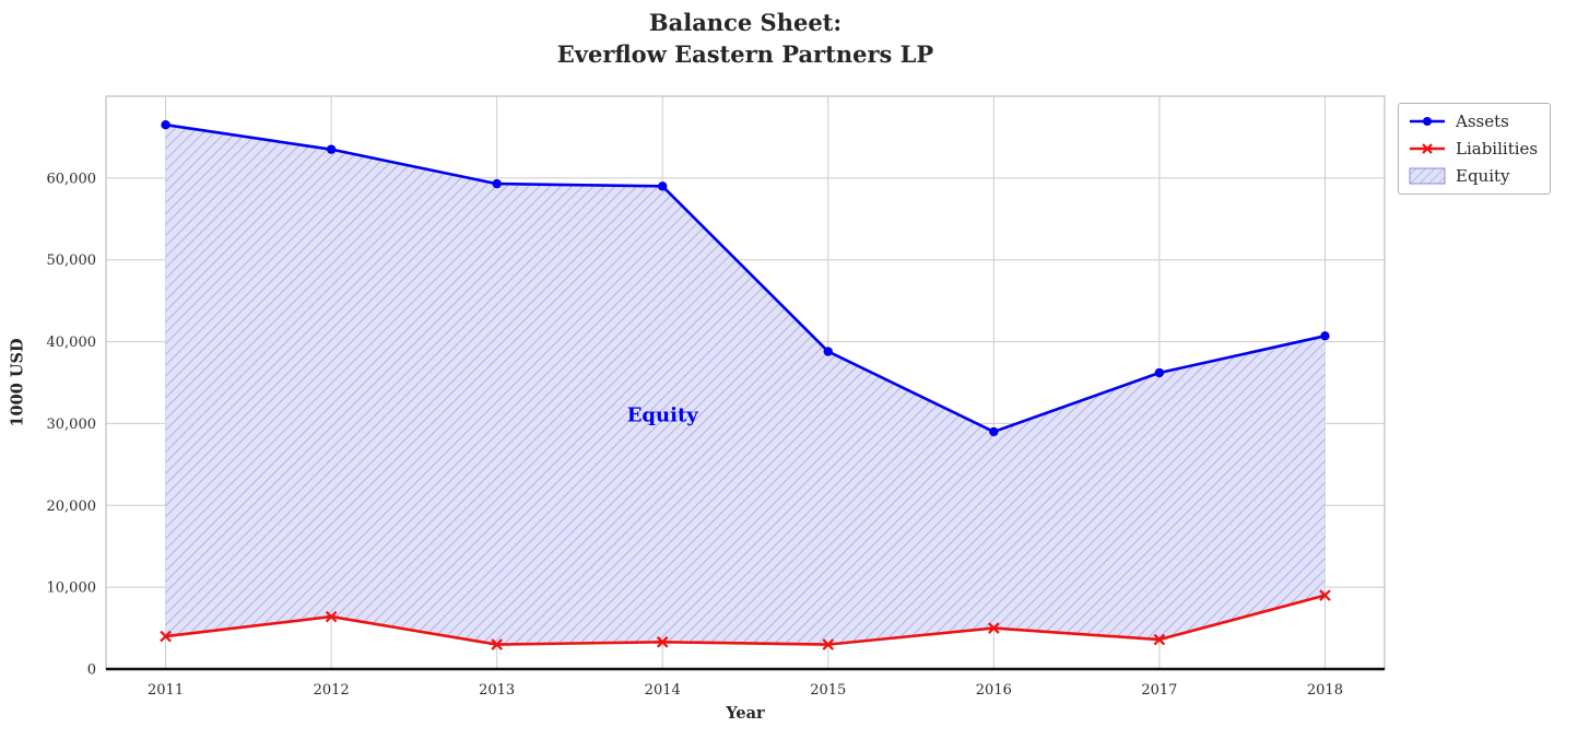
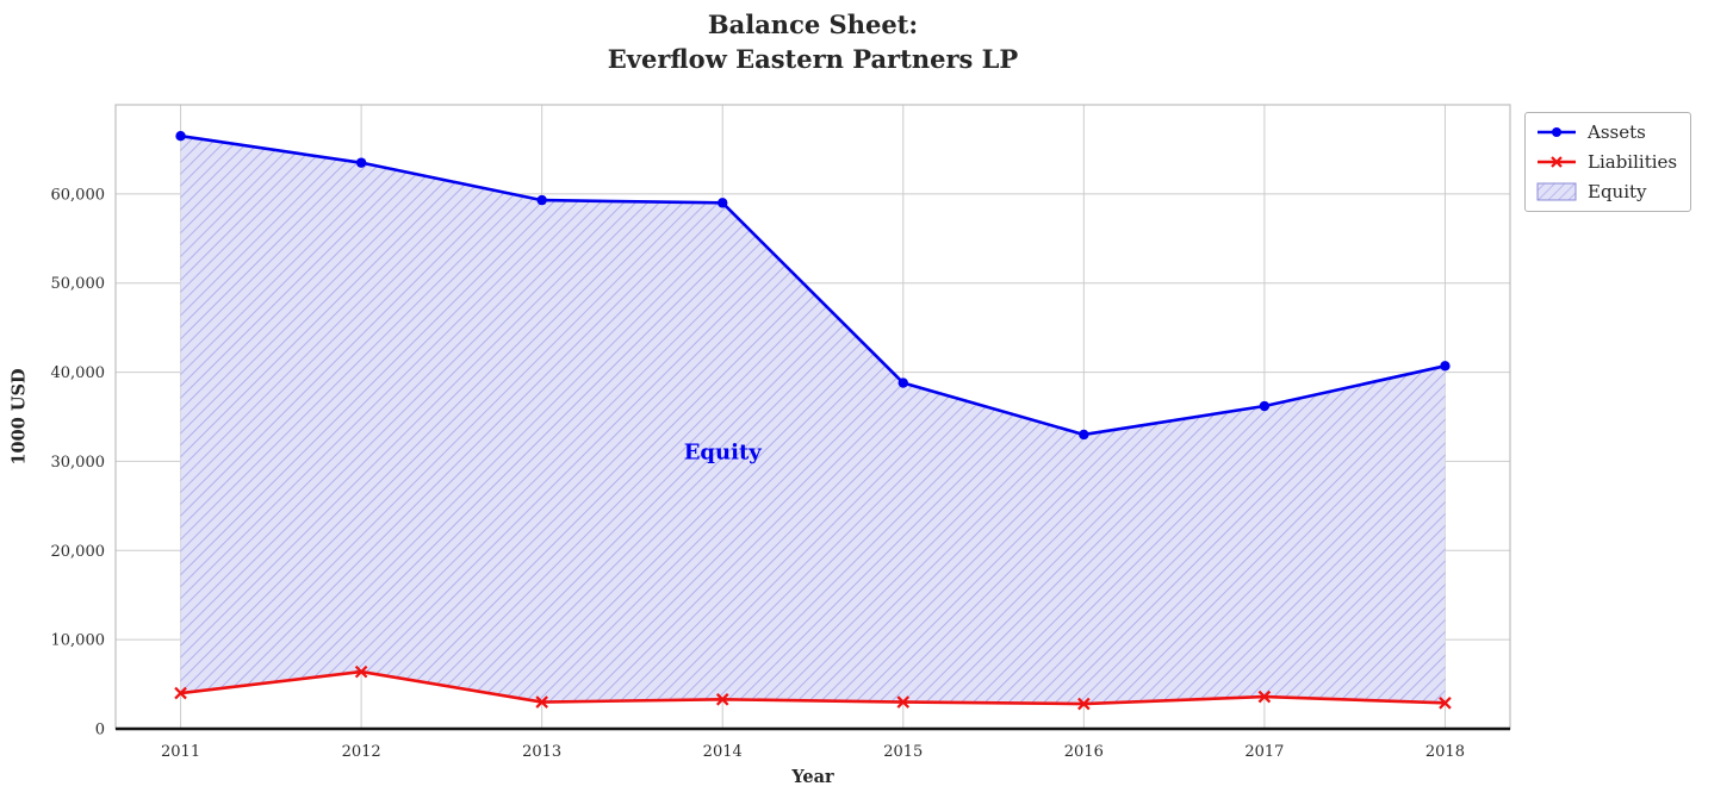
Assets/2016: 29000 -> 33000
Liabilities/2016: 5000 -> 3000
Liabilities/2018: 9000 -> 3000
